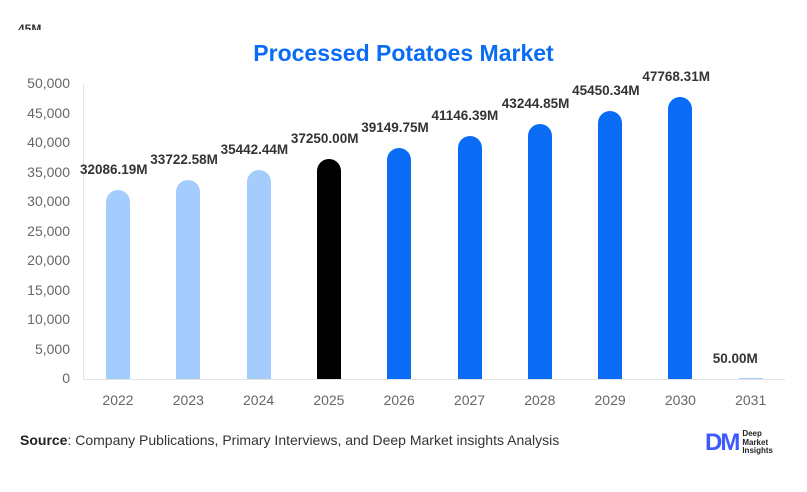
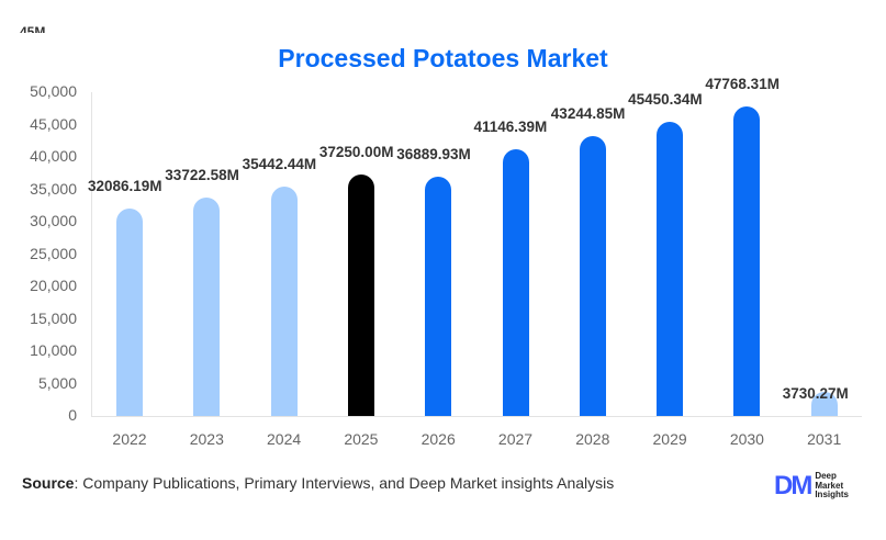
2026: 39149.75M -> 36889.93M
2031: 50.00M -> 3730.27M
